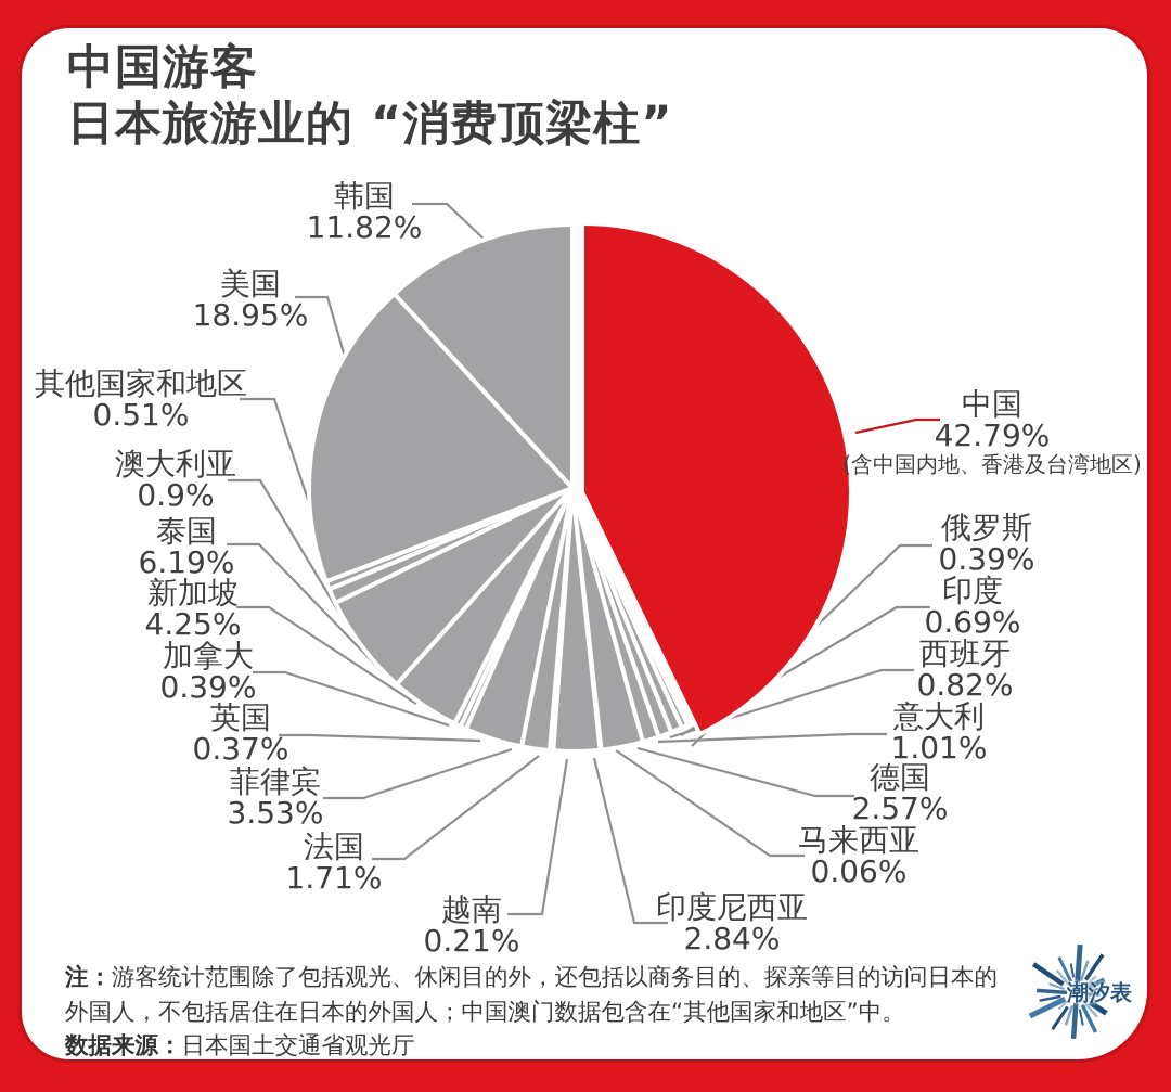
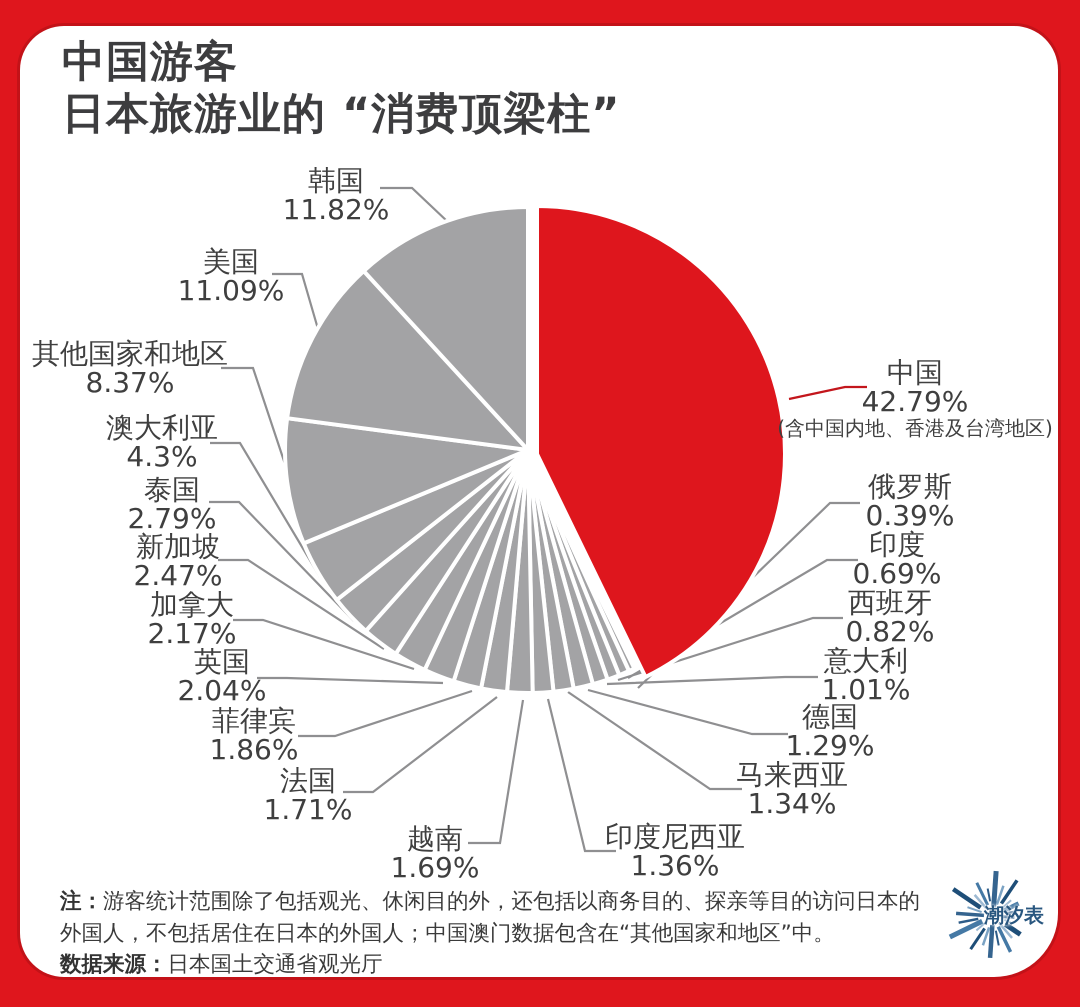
德国: 2.57% -> 1.29%
马来西亚: 0.06% -> 1.34%
印度尼西亚: 2.84% -> 1.36%
越南: 0.21% -> 1.69%
菲律宾: 3.53% -> 1.86%
英国: 0.37% -> 2.04%
加拿大: 0.39% -> 2.17%
新加坡: 4.25% -> 2.47%
泰国: 6.19% -> 2.79%
澳大利亚: 0.9% -> 4.3%
其他国家和地区: 0.51% -> 8.37%
美国: 18.95% -> 11.09%
